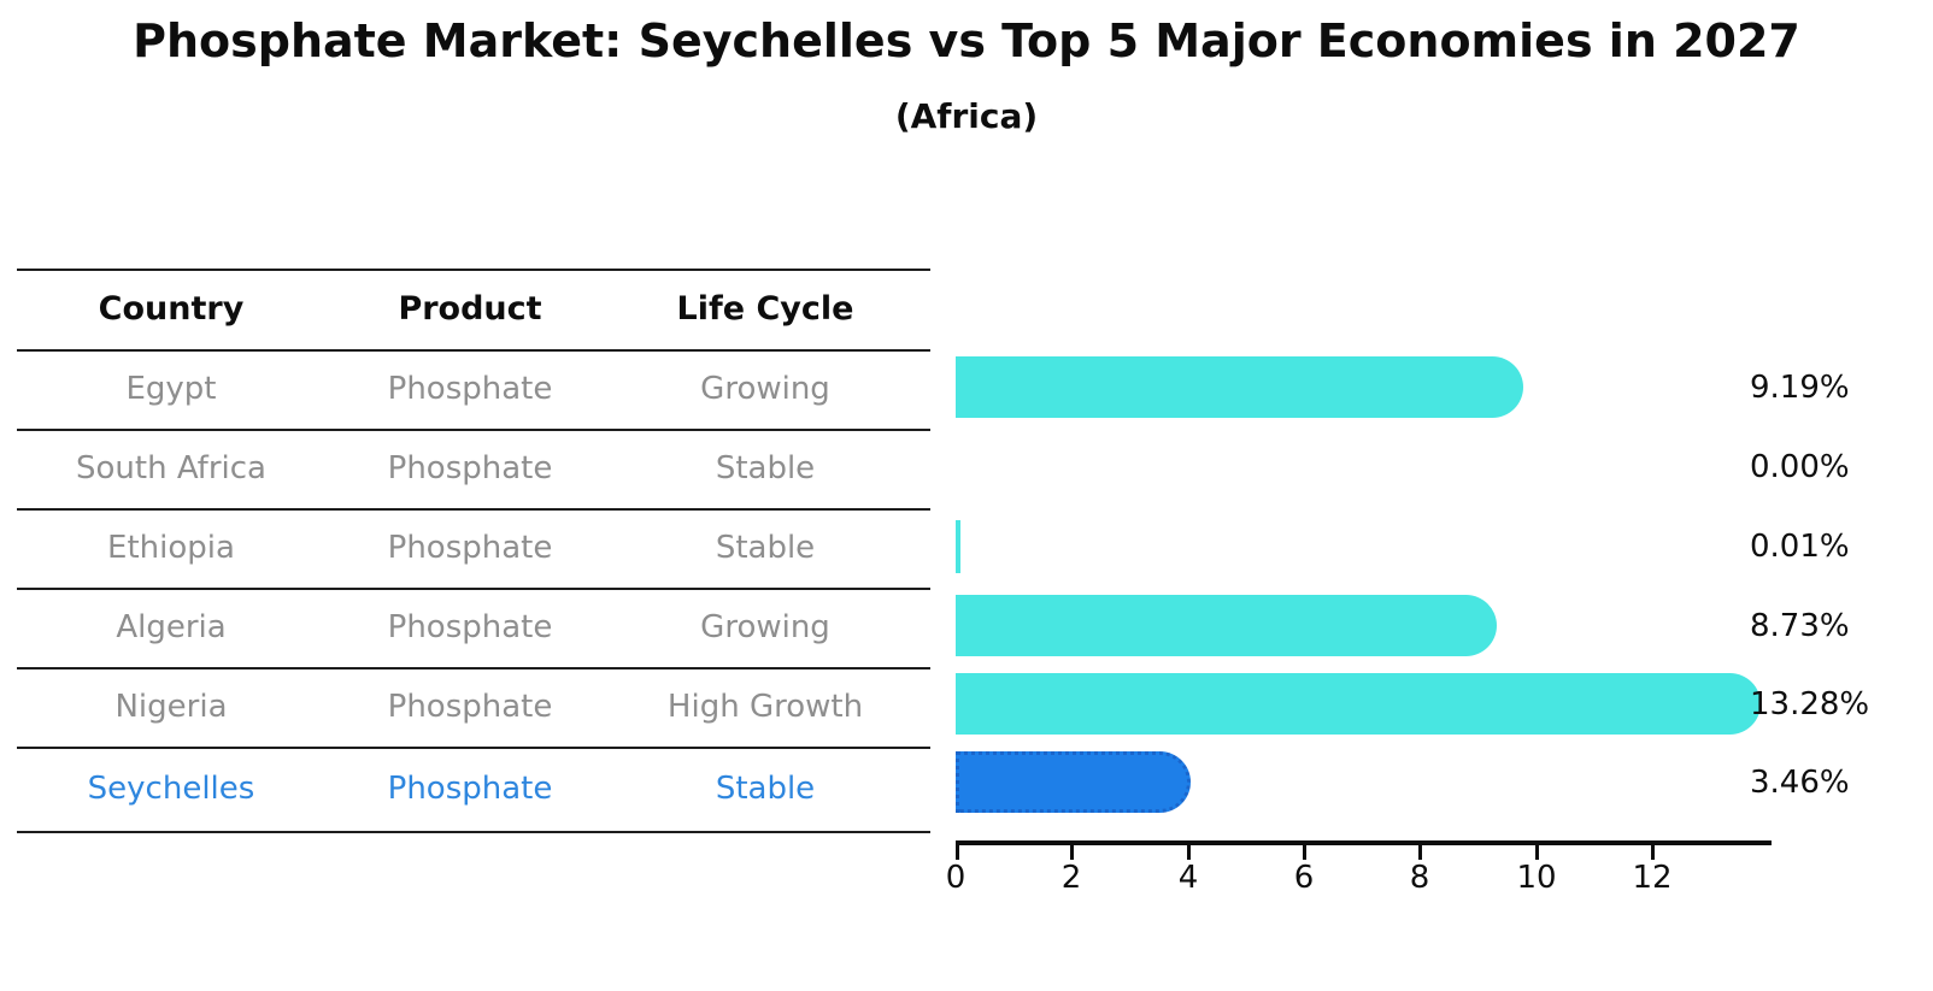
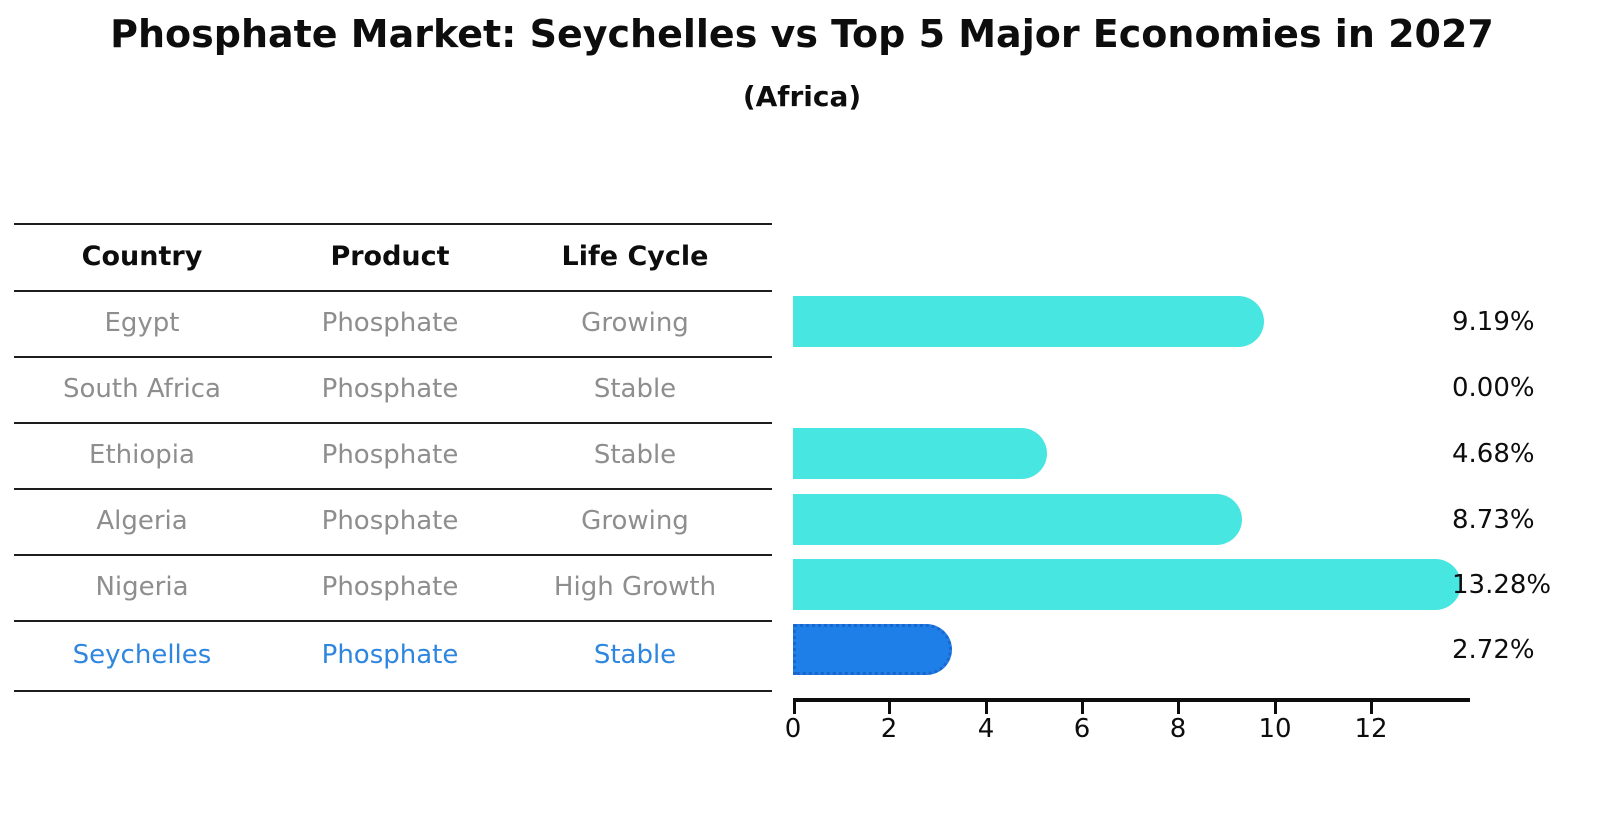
Ethiopia: 0.01% -> 4.68%
Seychelles: 3.46% -> 2.72%
